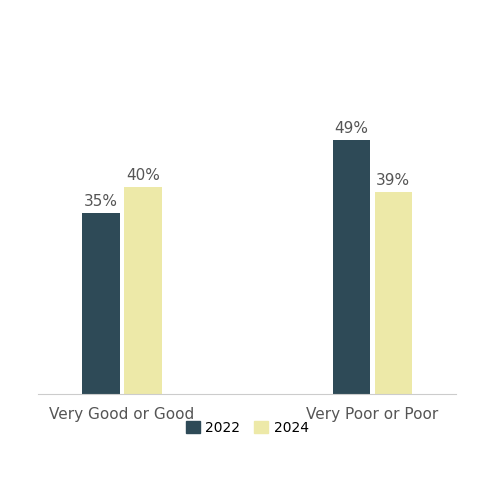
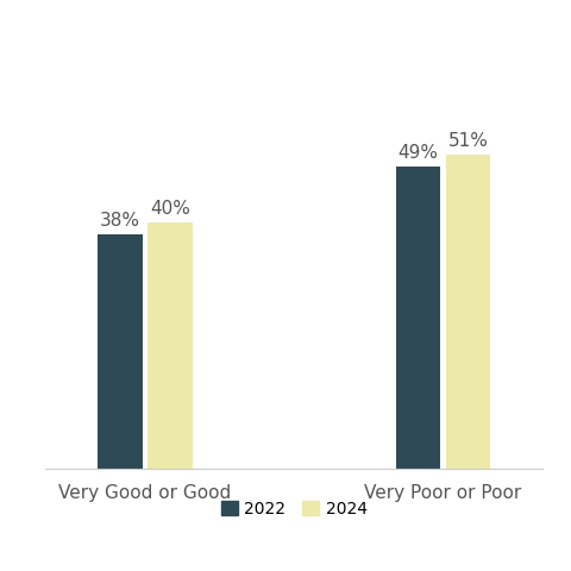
2022/Very Good or Good: 35% -> 38%
2024/Very Poor or Poor: 39% -> 51%
